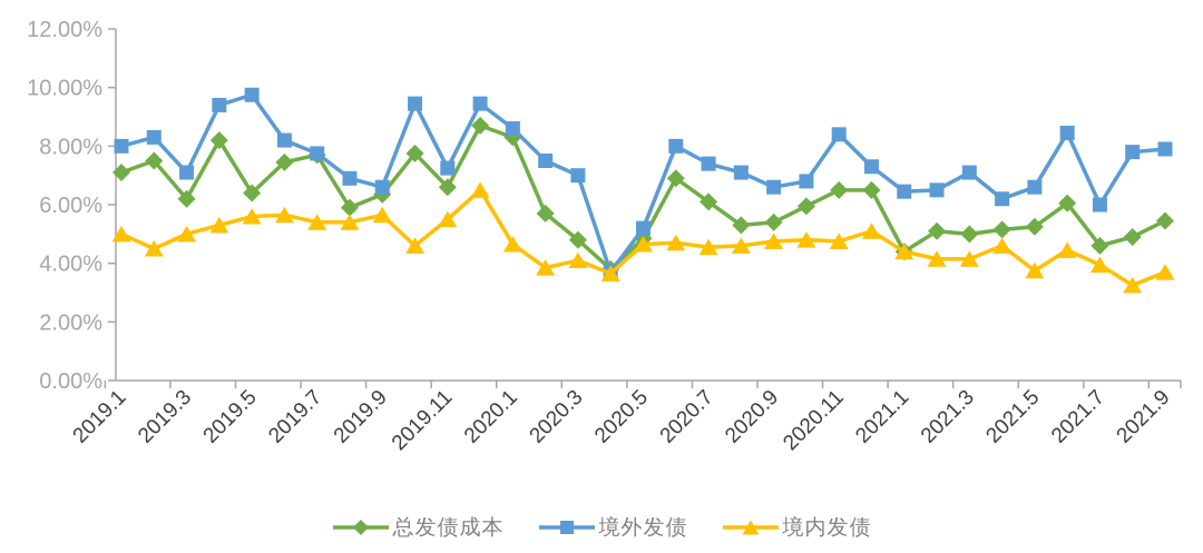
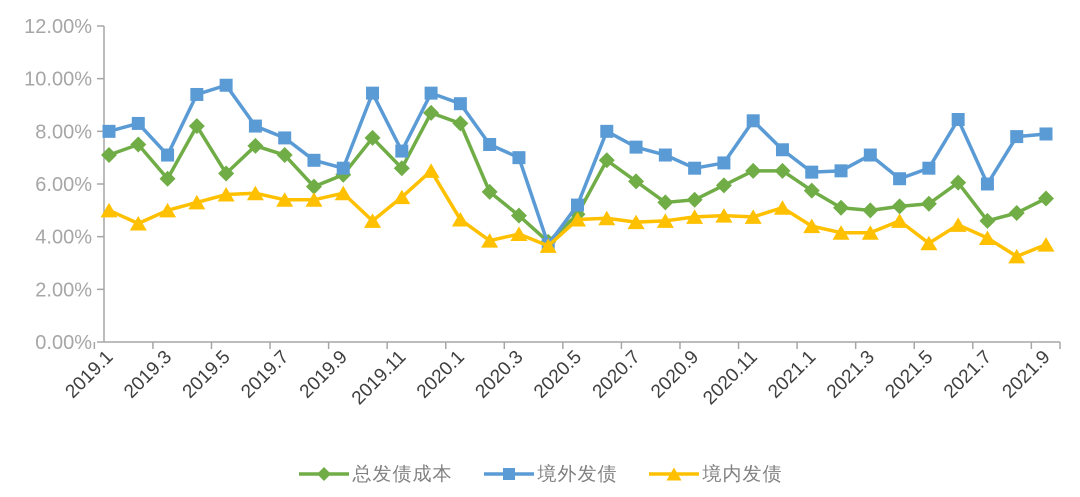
总发债成本/2019.7: 7.7% -> 7.1%
境外发债/2020.1: 8.6% -> 9.1%
总发债成本/2021.1: 4.4% -> 5.8%
